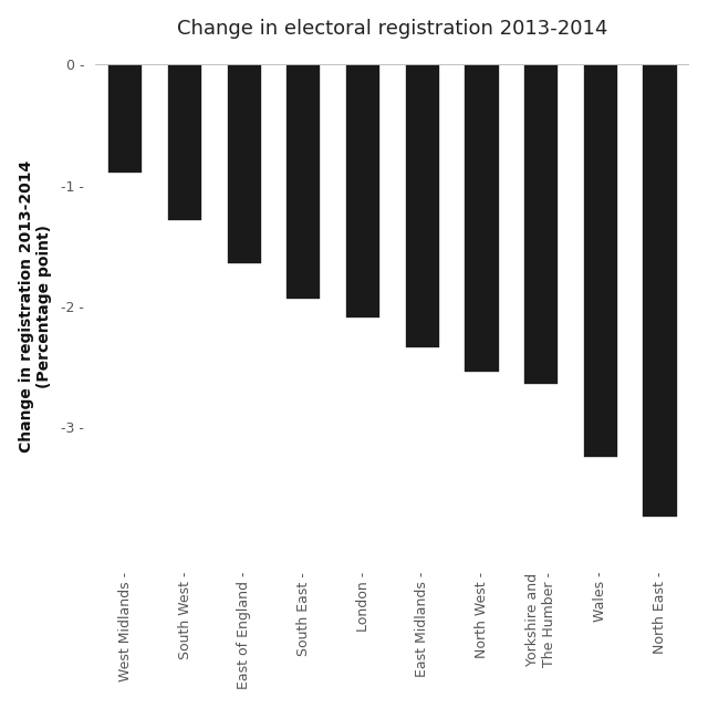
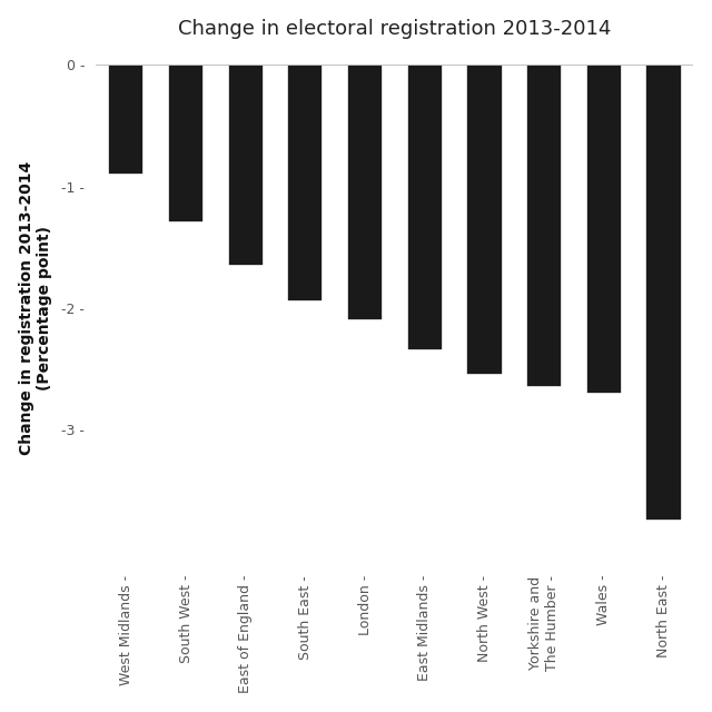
Wales -: -3.25 - -> -2.71 -
